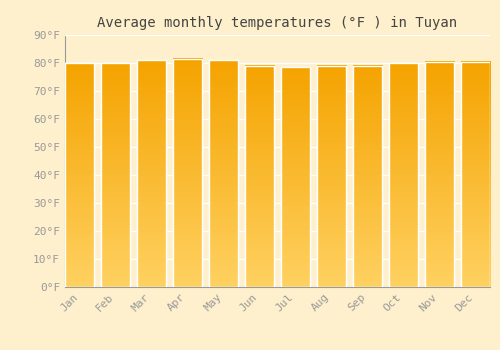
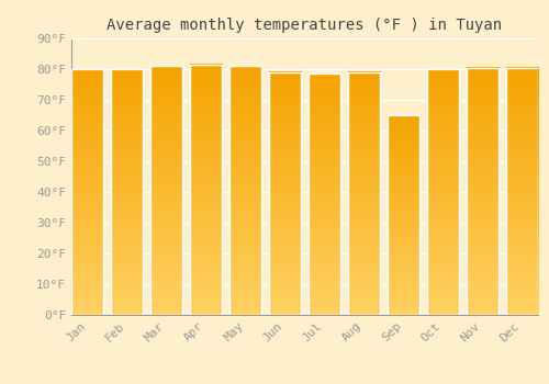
Sep: 79.0°F -> 65.0°F
